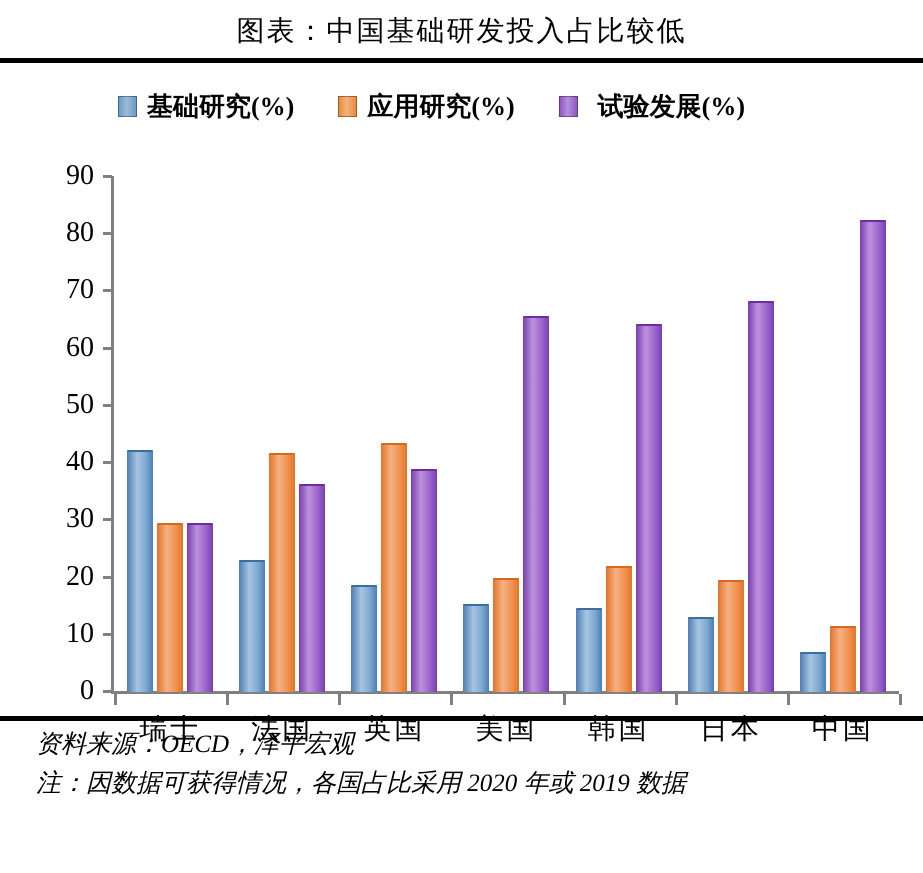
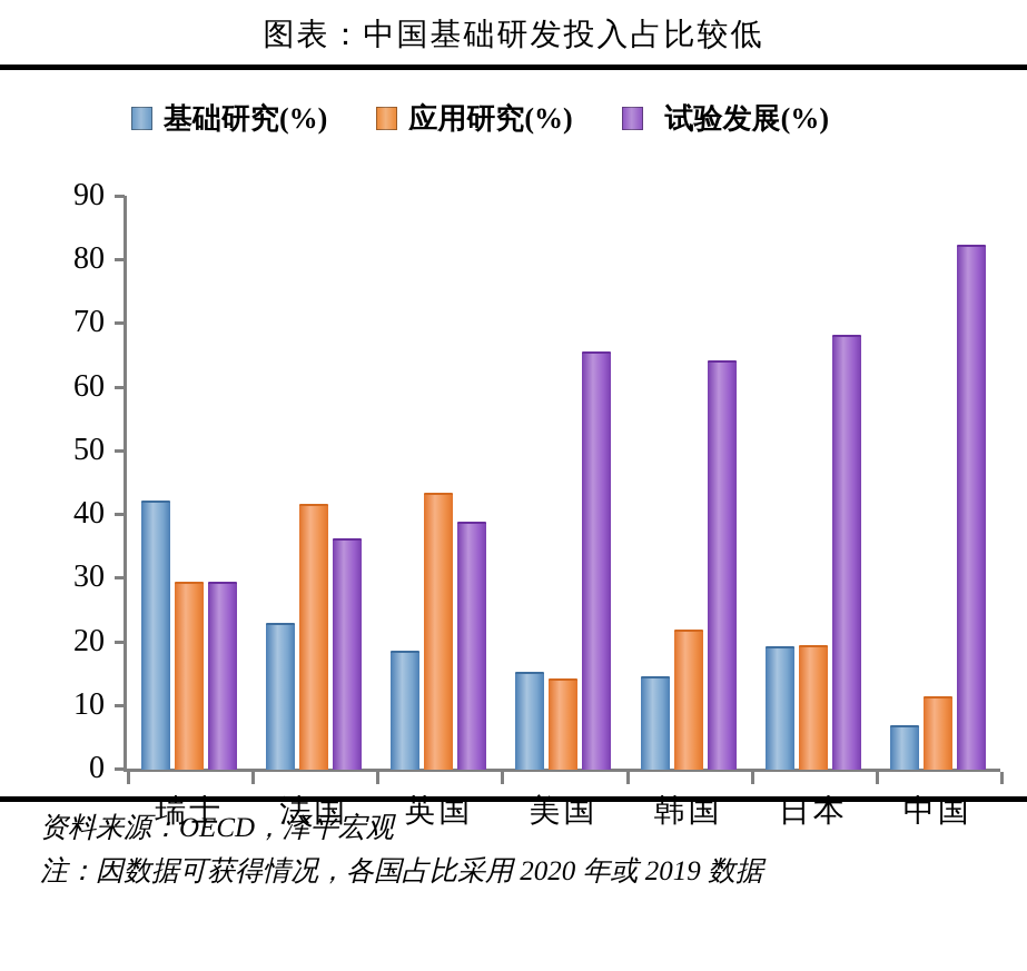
应用研究(%)/美国: 20 -> 14
基础研究(%)/日本: 13 -> 19
